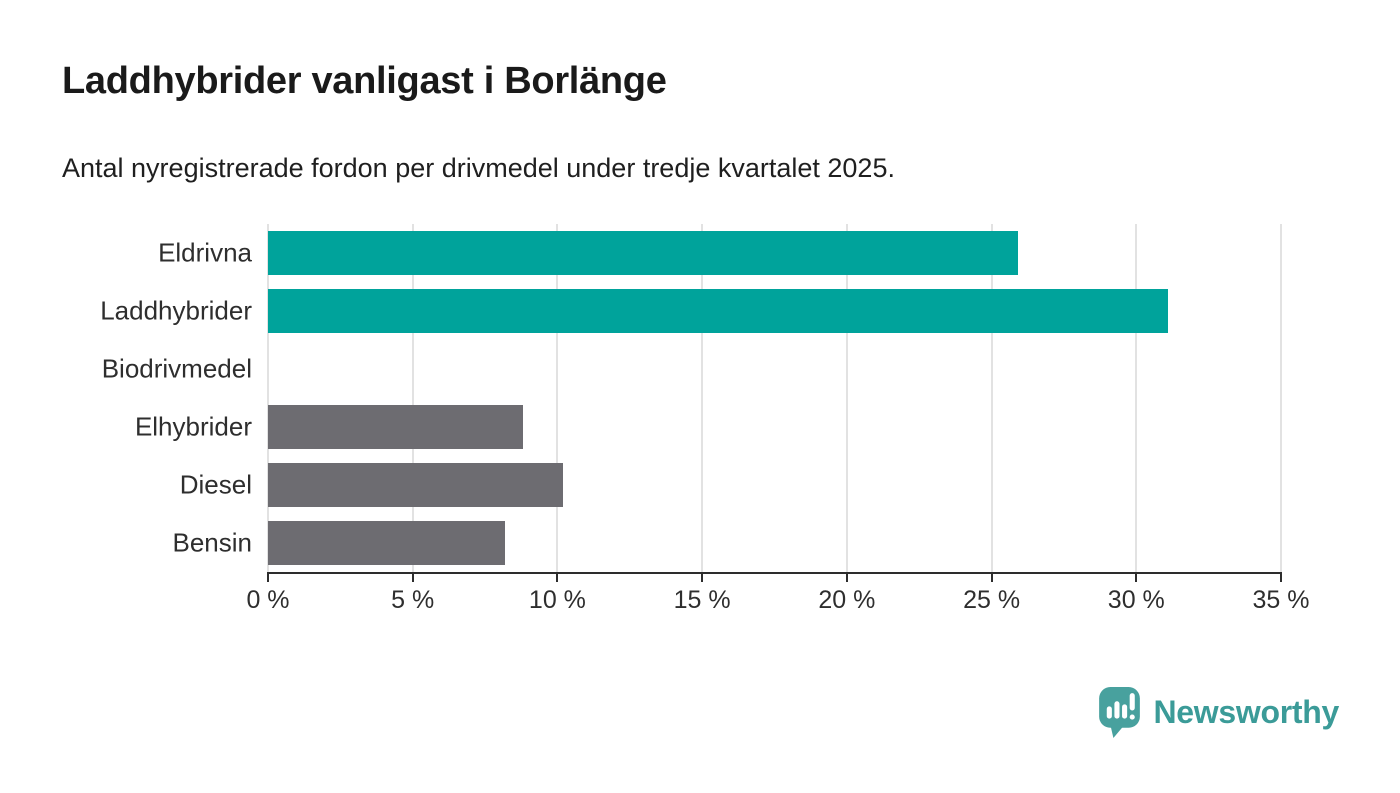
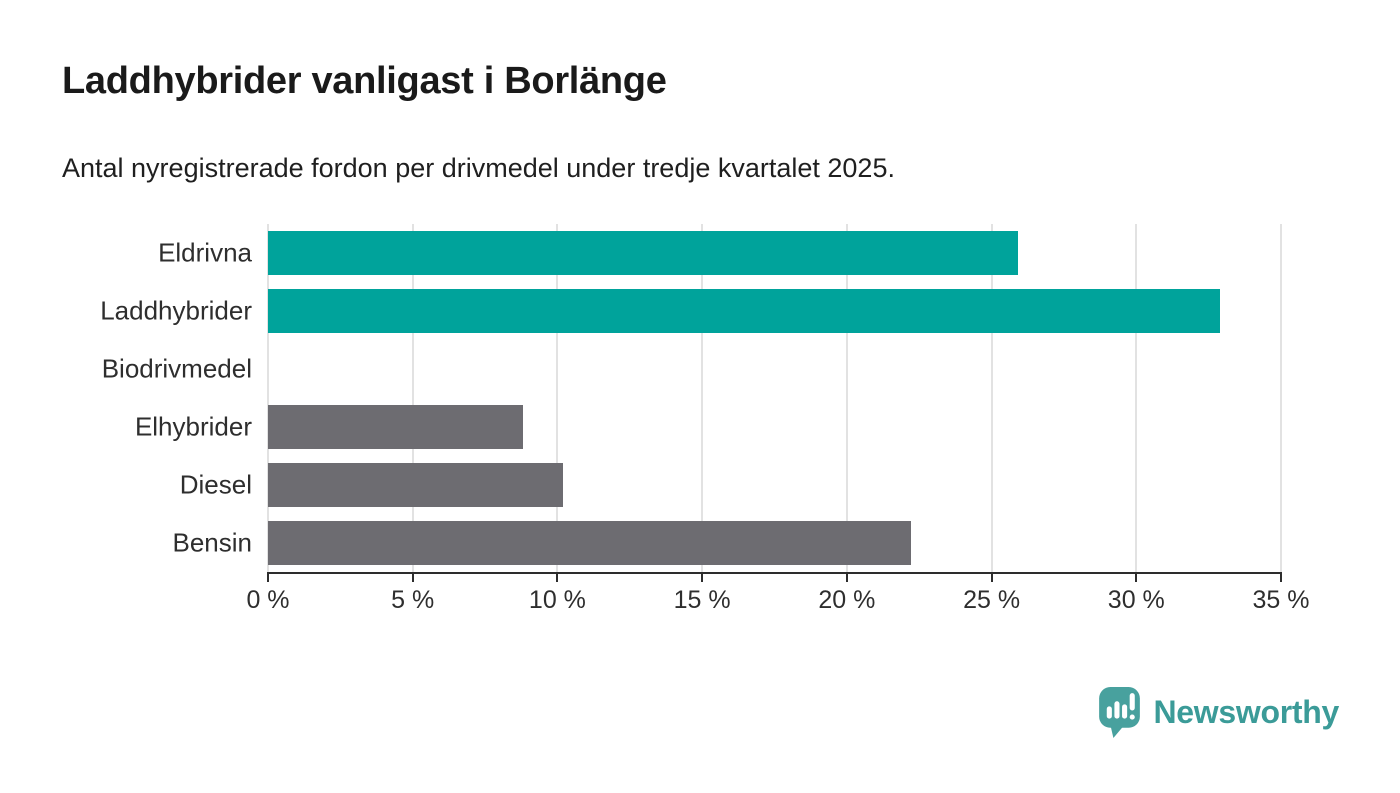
Laddhybrider: 31.1% -> 32.9%
Bensin: 8.2% -> 22.2%
